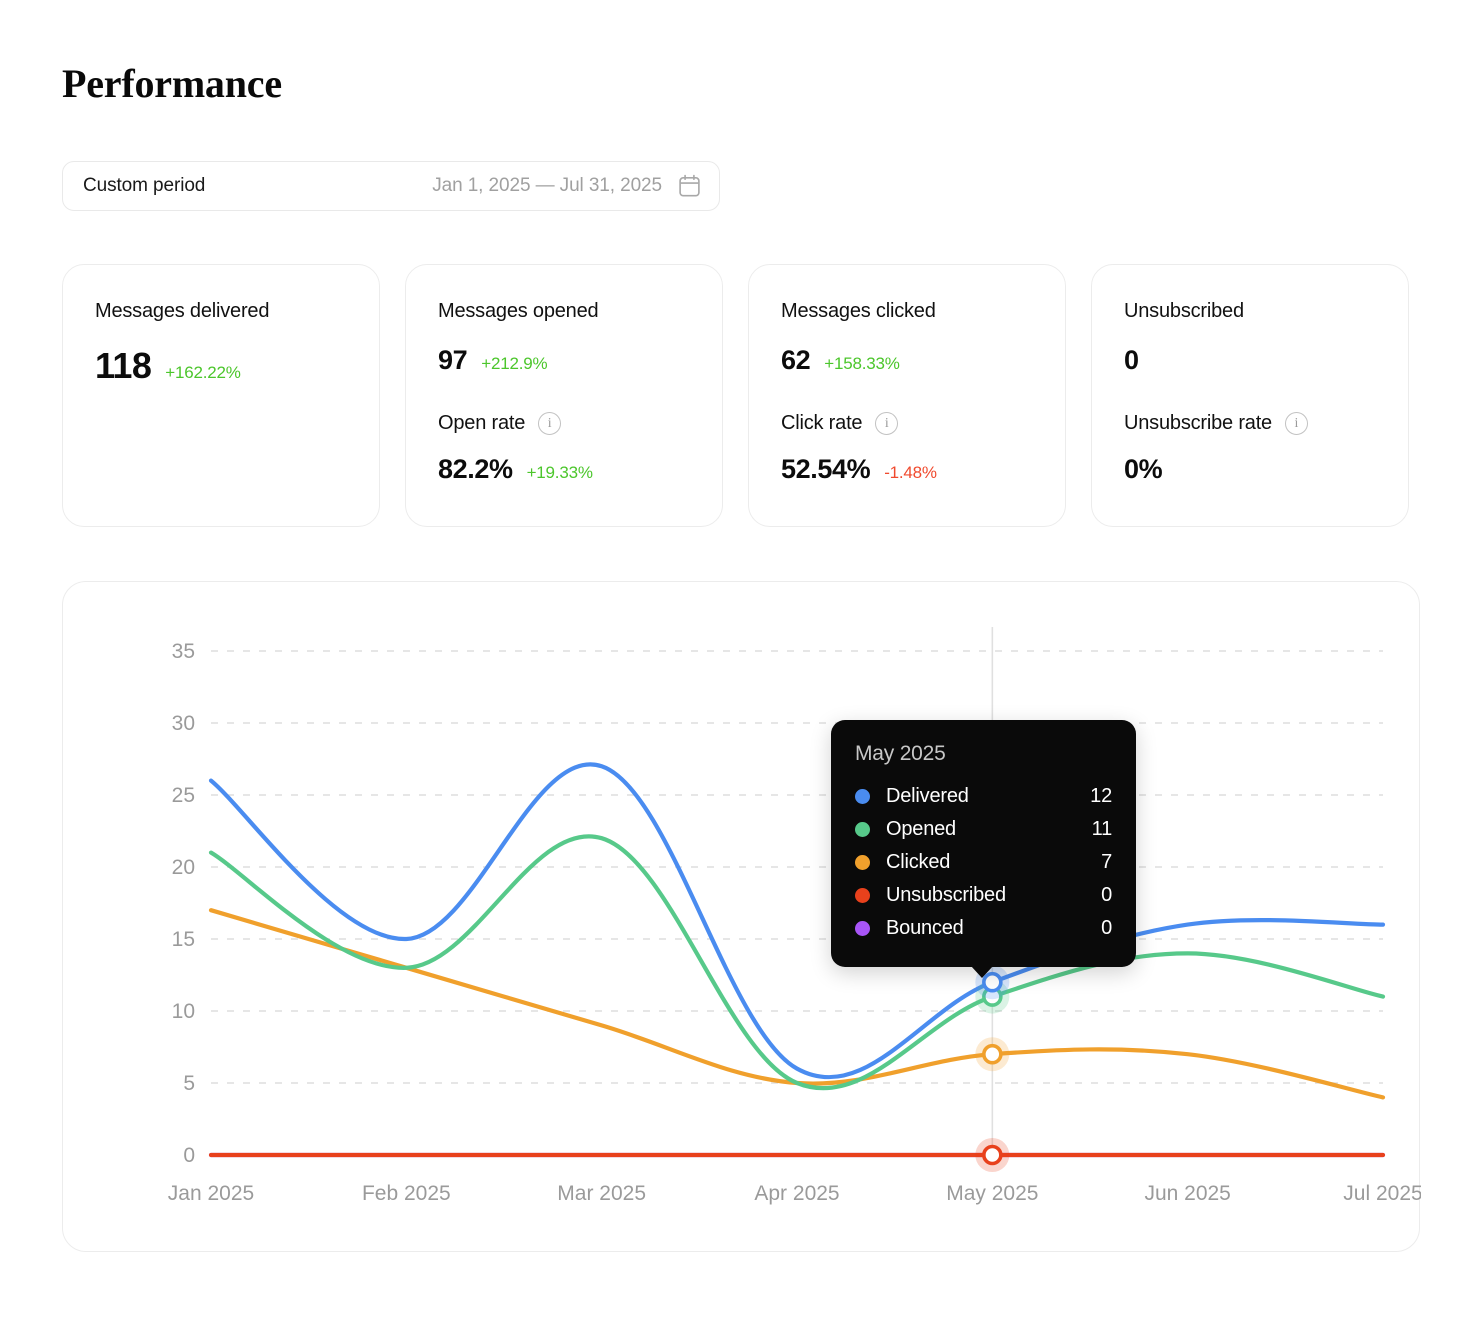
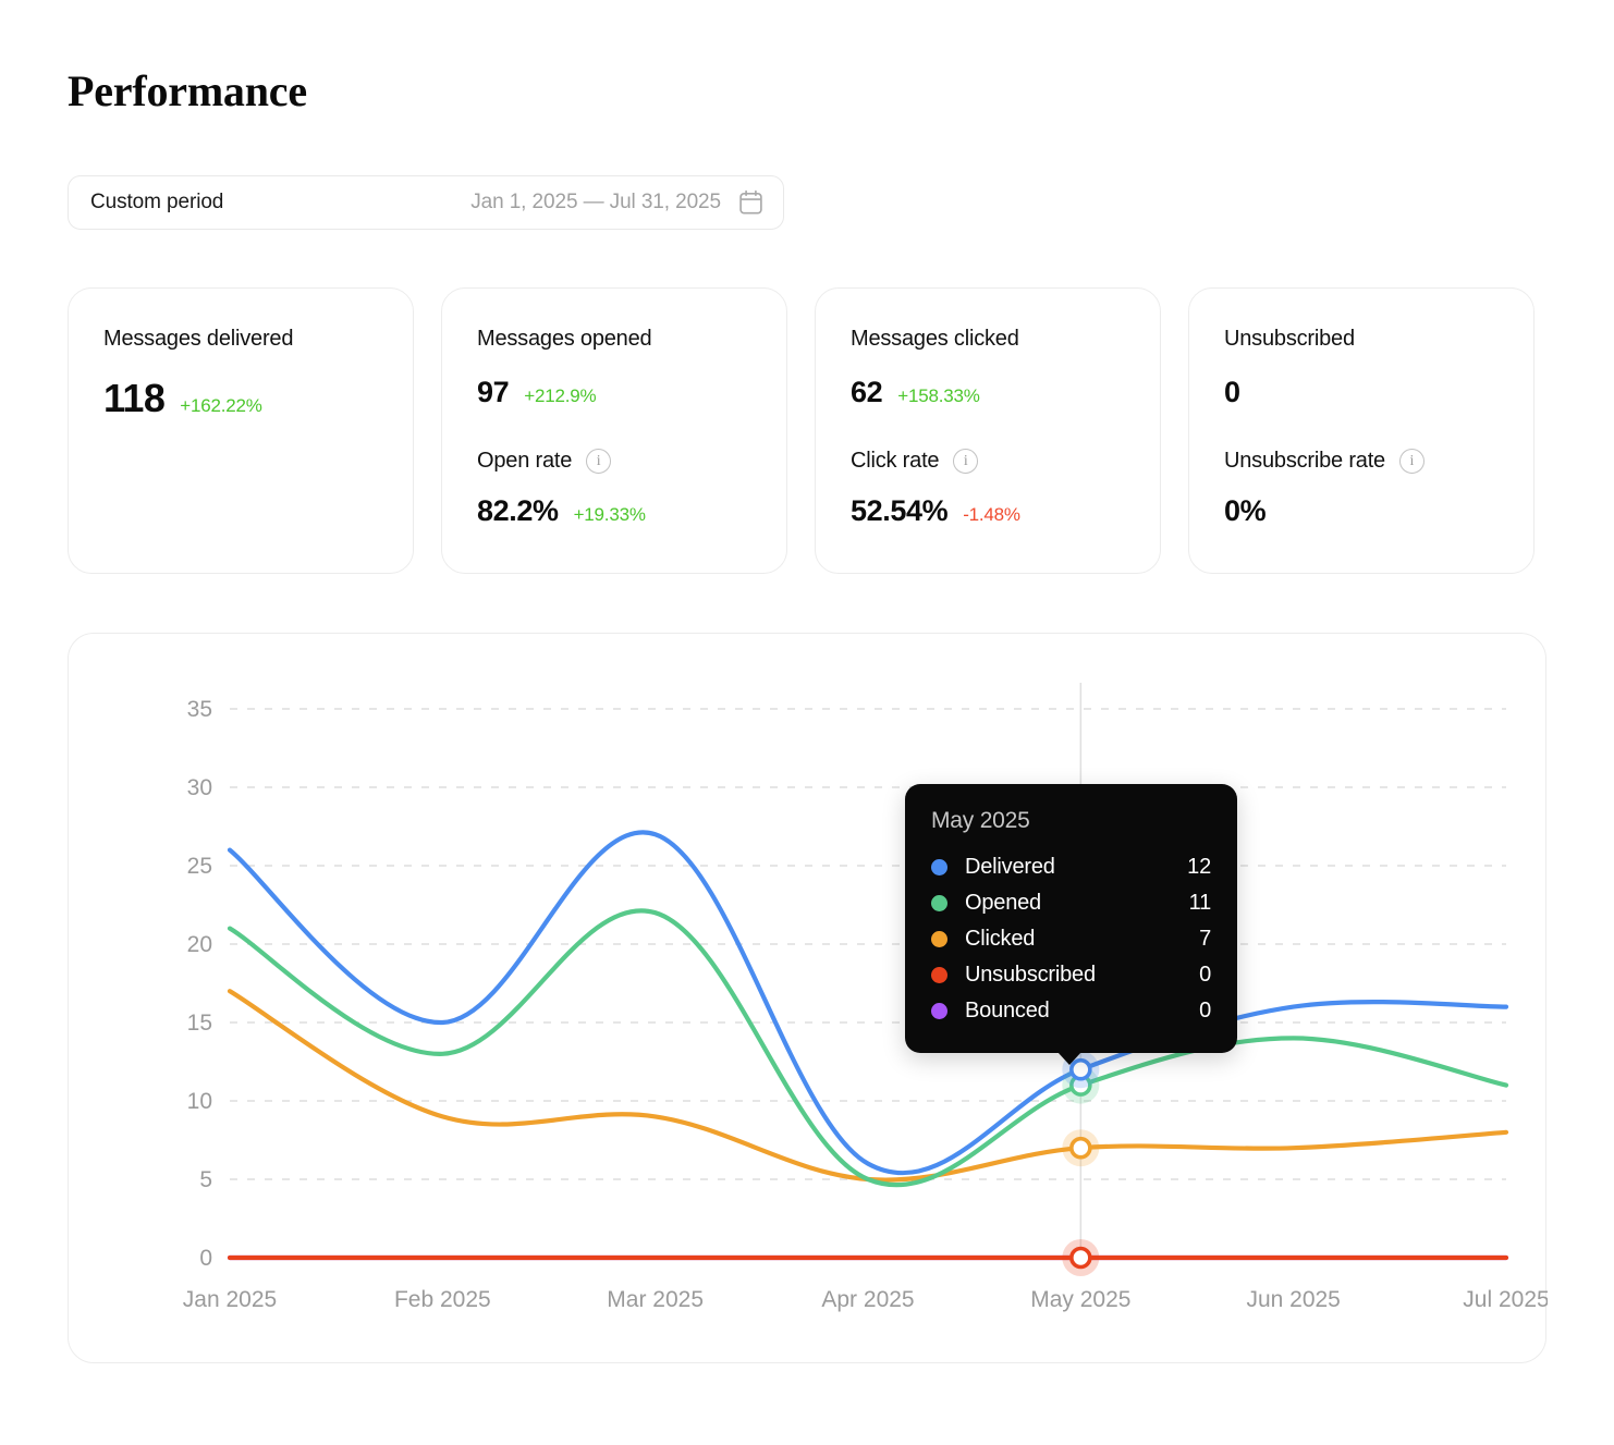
Clicked/Feb 2025: 13 -> 9
Clicked/Jul 2025: 4 -> 8
